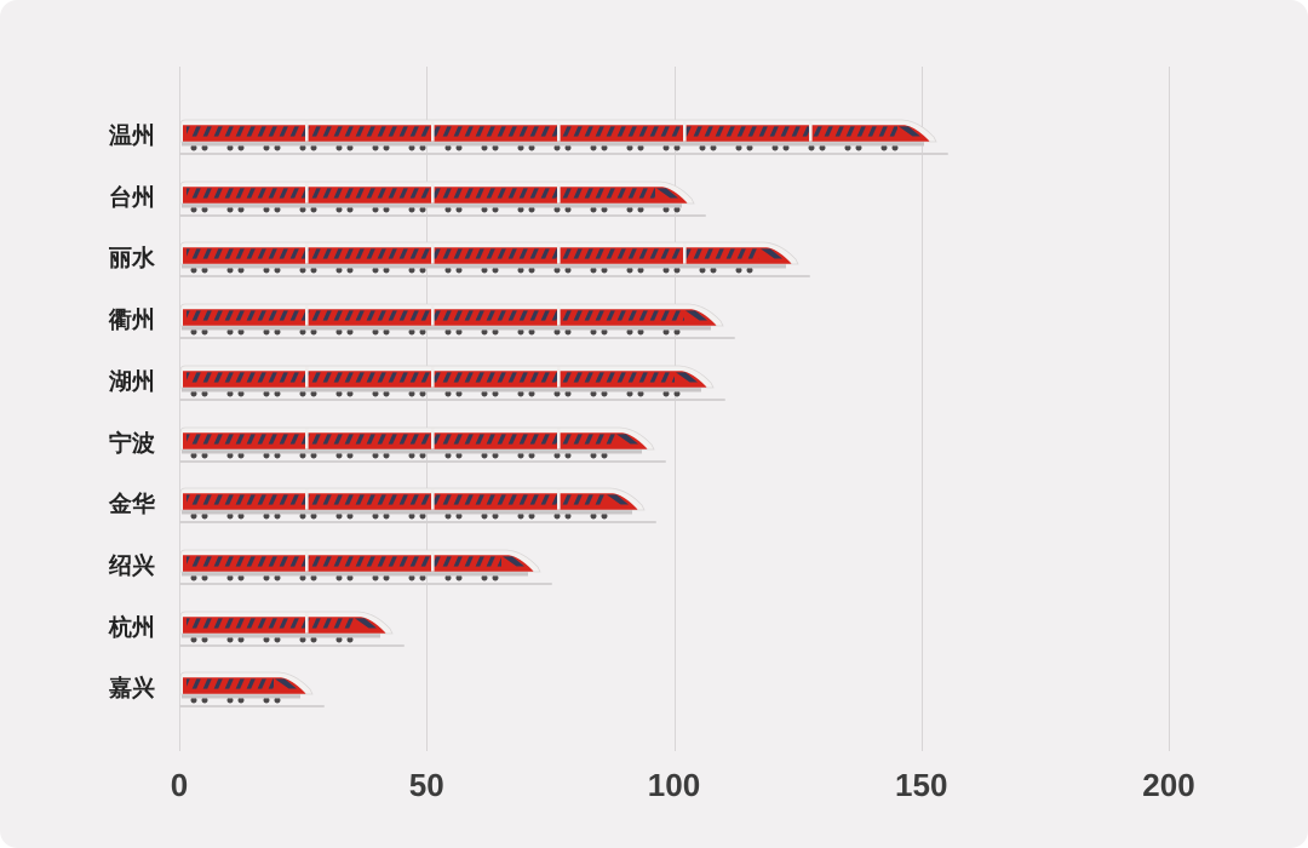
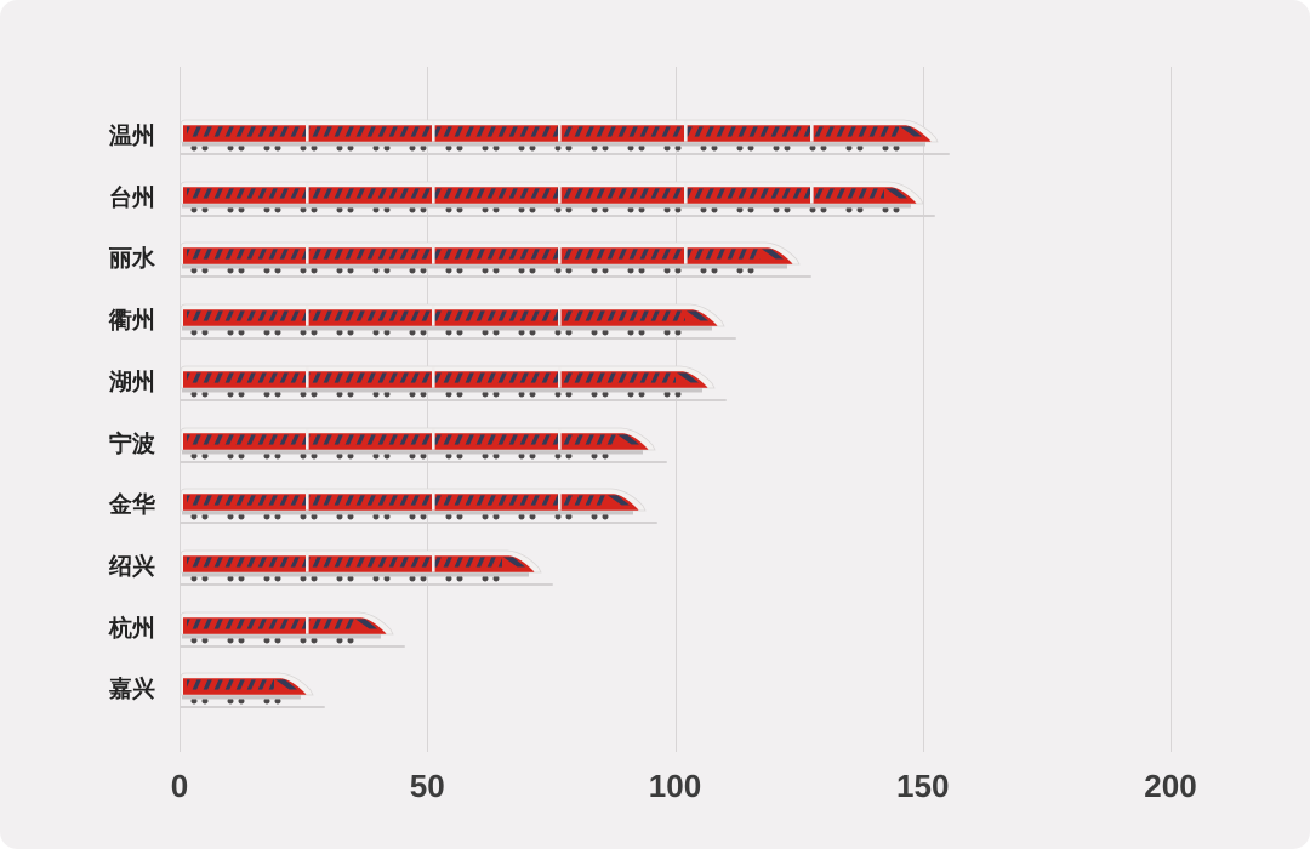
台州: 104 -> 150
